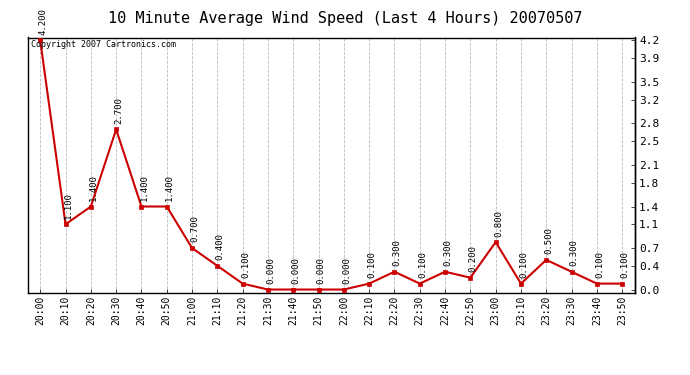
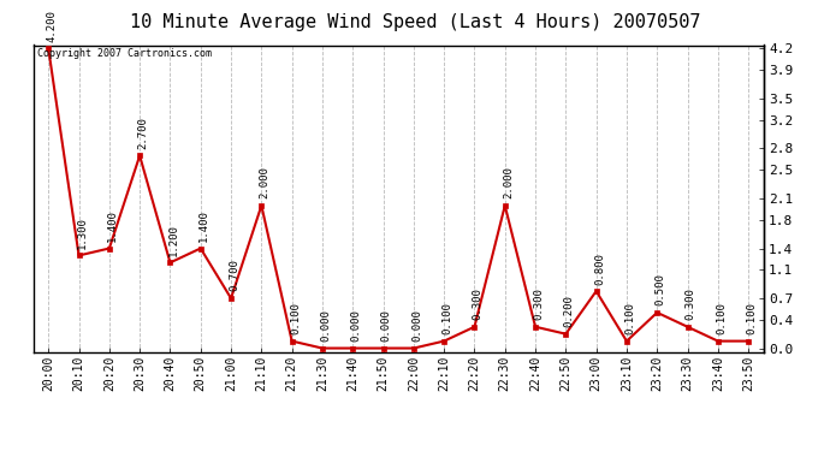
20:10: 1.100 -> 1.300
20:40: 1.400 -> 1.200
21:10: 0.400 -> 2.000
22:30: 0.100 -> 2.000
